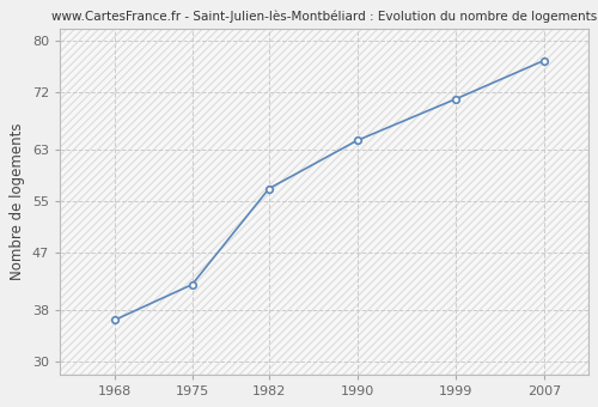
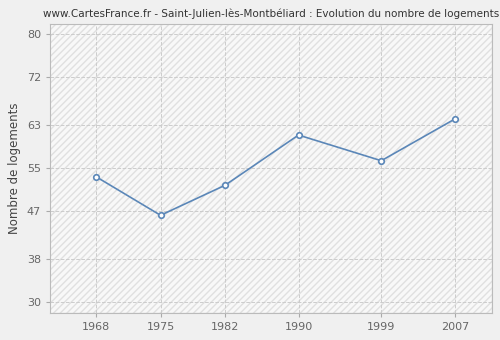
1968: 36.5 -> 53.4
1975: 42.0 -> 46.2
1982: 57.0 -> 51.8
1990: 64.5 -> 61.2
1999: 71.0 -> 56.4
2007: 77.0 -> 64.2
